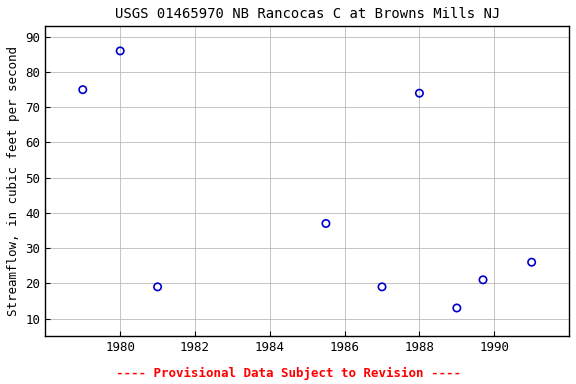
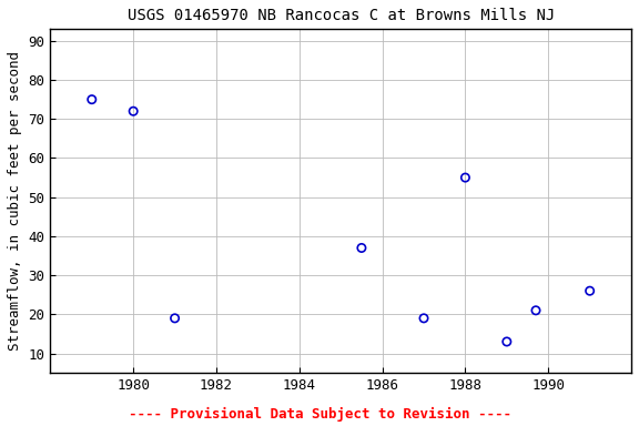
1980: 86 -> 72
1988: 74 -> 55
